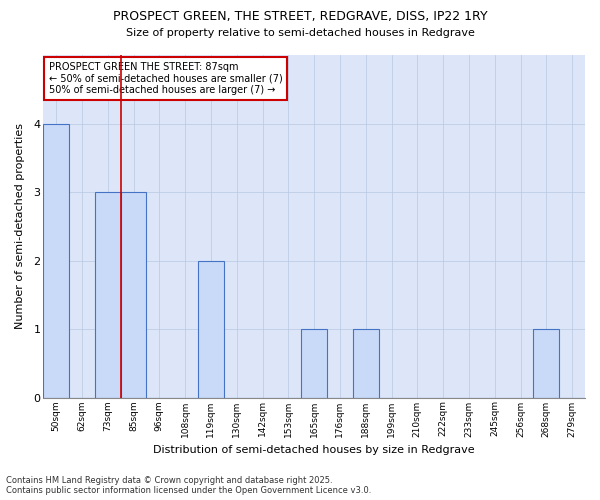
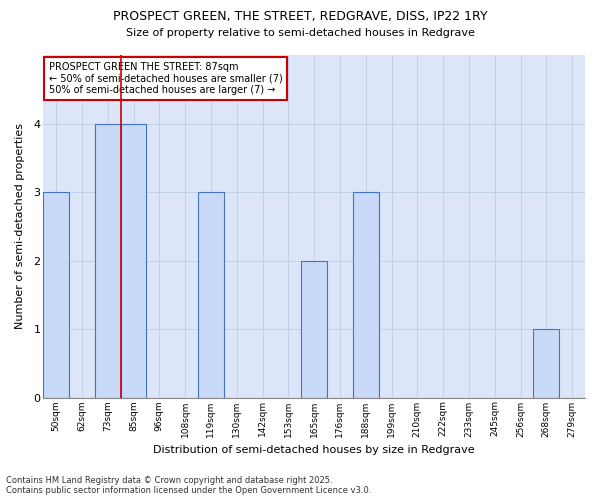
50sqm: 4 -> 3
73sqm: 3 -> 4
85sqm: 3 -> 4
119sqm: 2 -> 3
165sqm: 1 -> 2
188sqm: 1 -> 3
